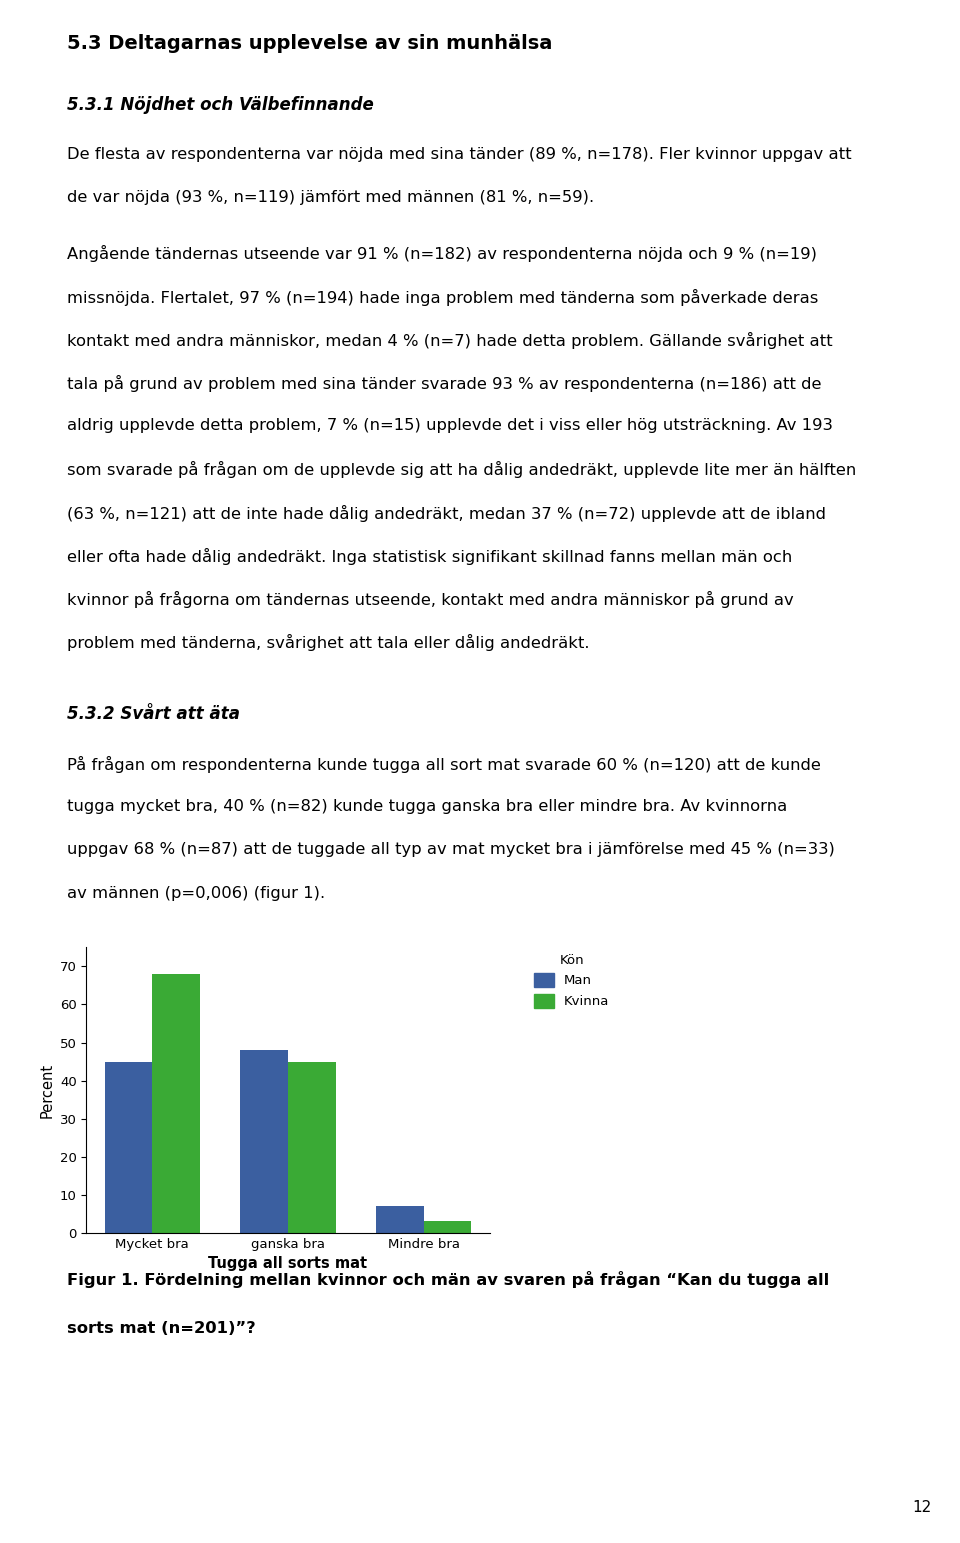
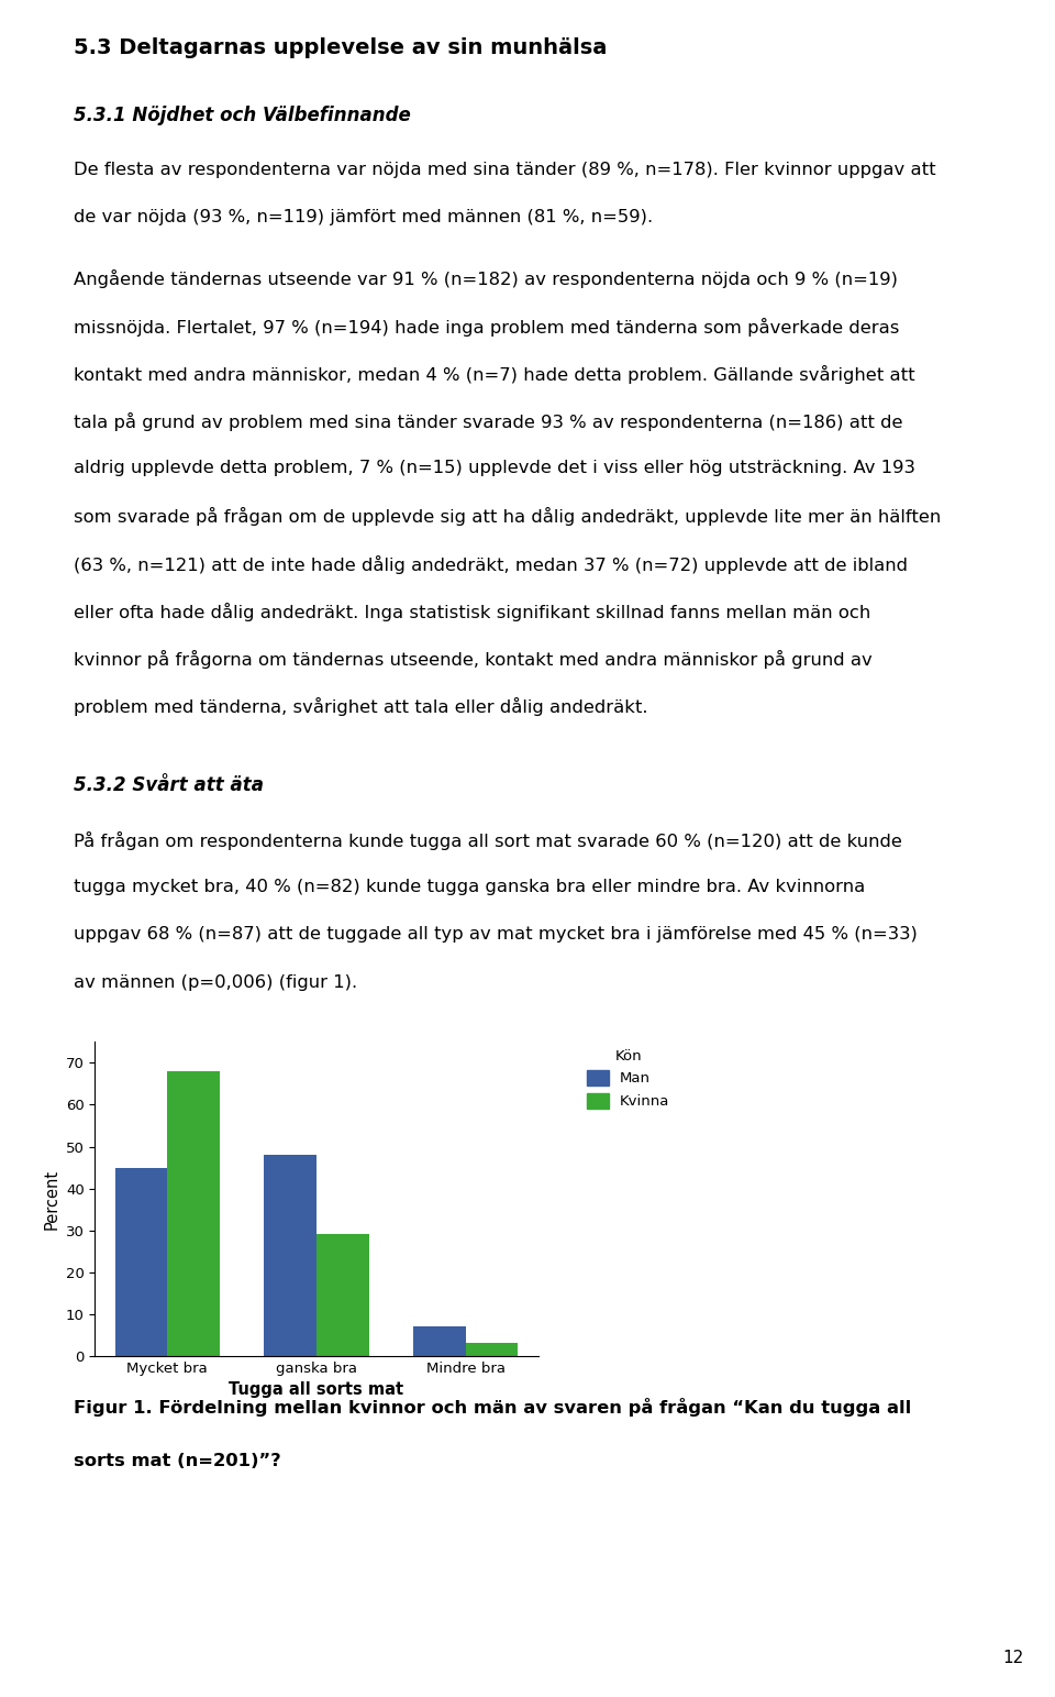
Kvinna/ganska bra: 45 -> 29
